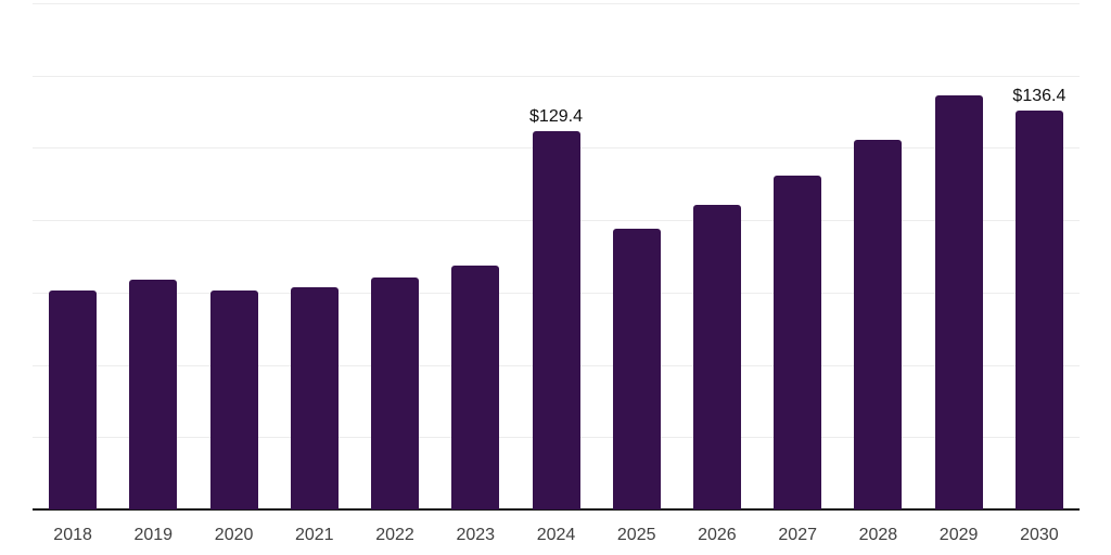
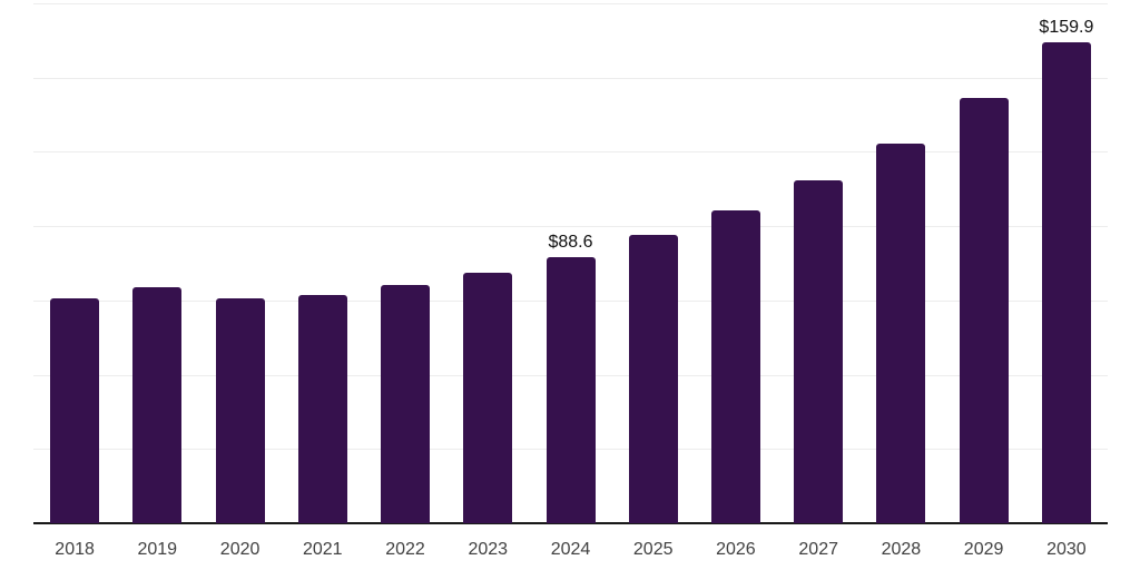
2024: $129.4 -> $88.6
2030: $136.4 -> $159.9
